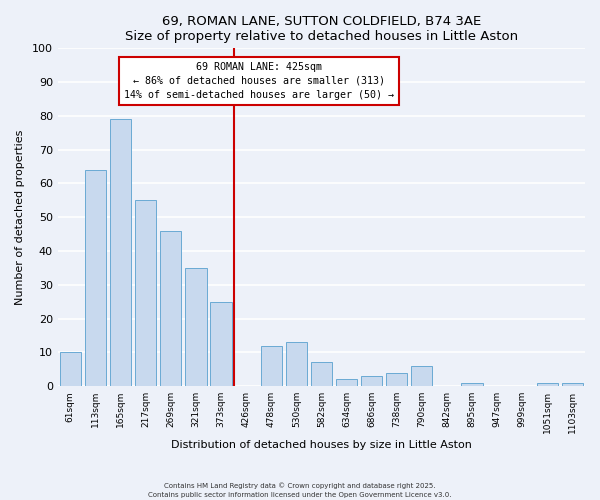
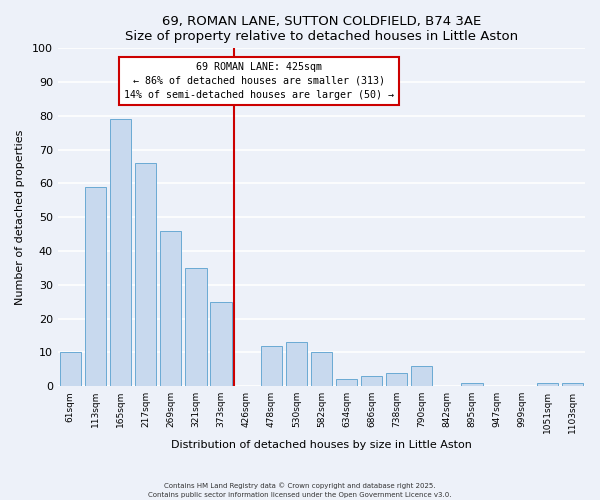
113sqm: 64 -> 59
217sqm: 55 -> 66
582sqm: 7 -> 10
